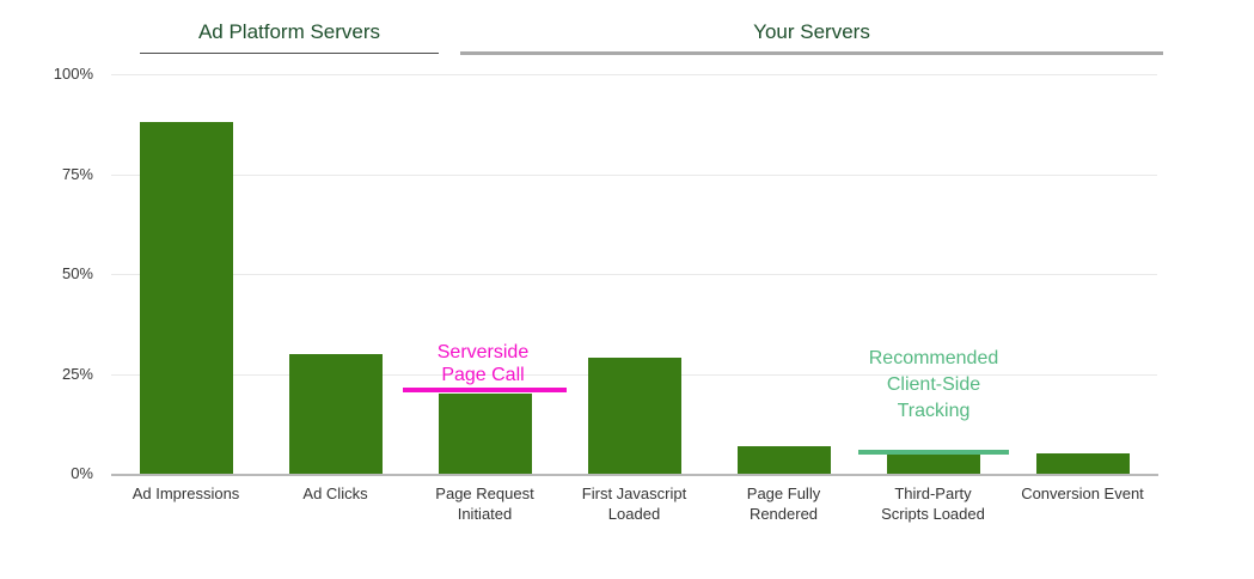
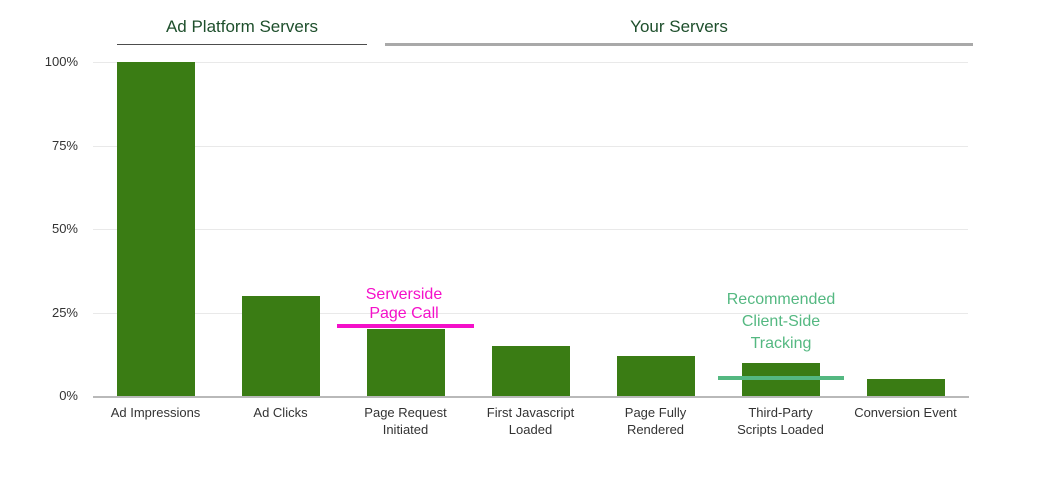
Ad Impressions: 88% -> 100%
First Javascript Loaded: 29% -> 15%
Page Fully Rendered: 7% -> 12%
Third-Party Scripts Loaded: 6% -> 10%
